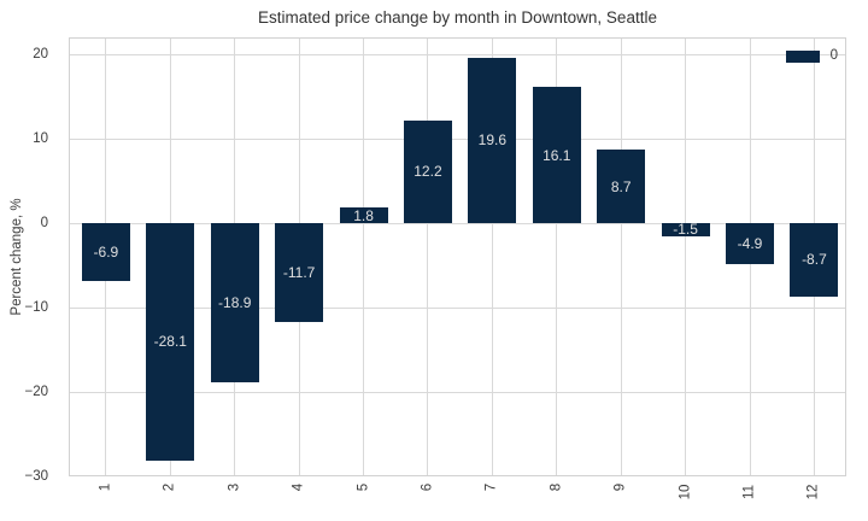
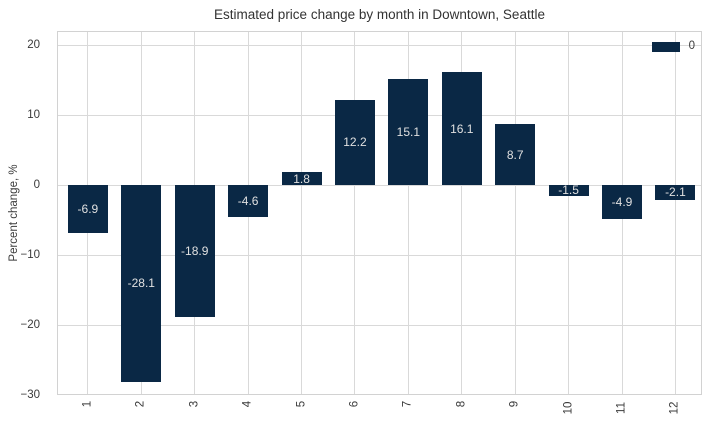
4: -11.7 -> -4.6
7: 19.6 -> 15.1
12: -8.7 -> -2.1
